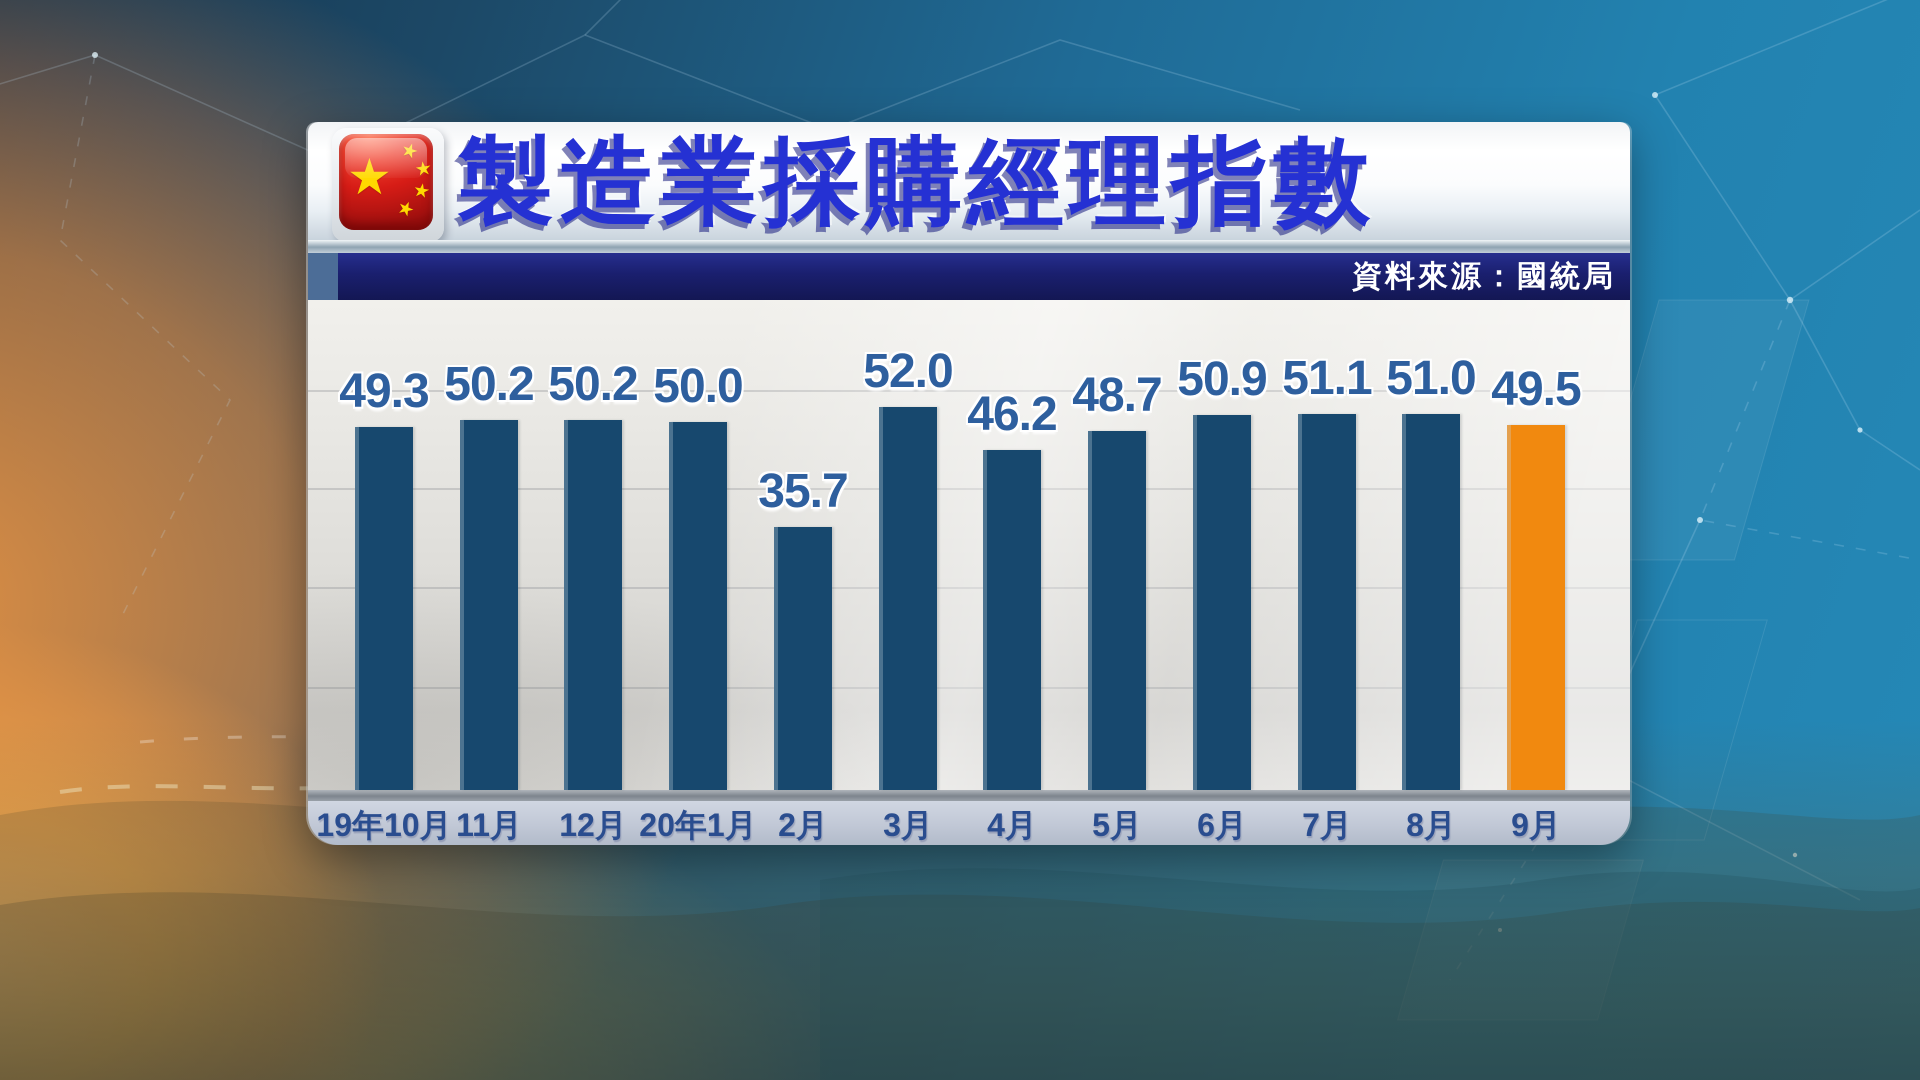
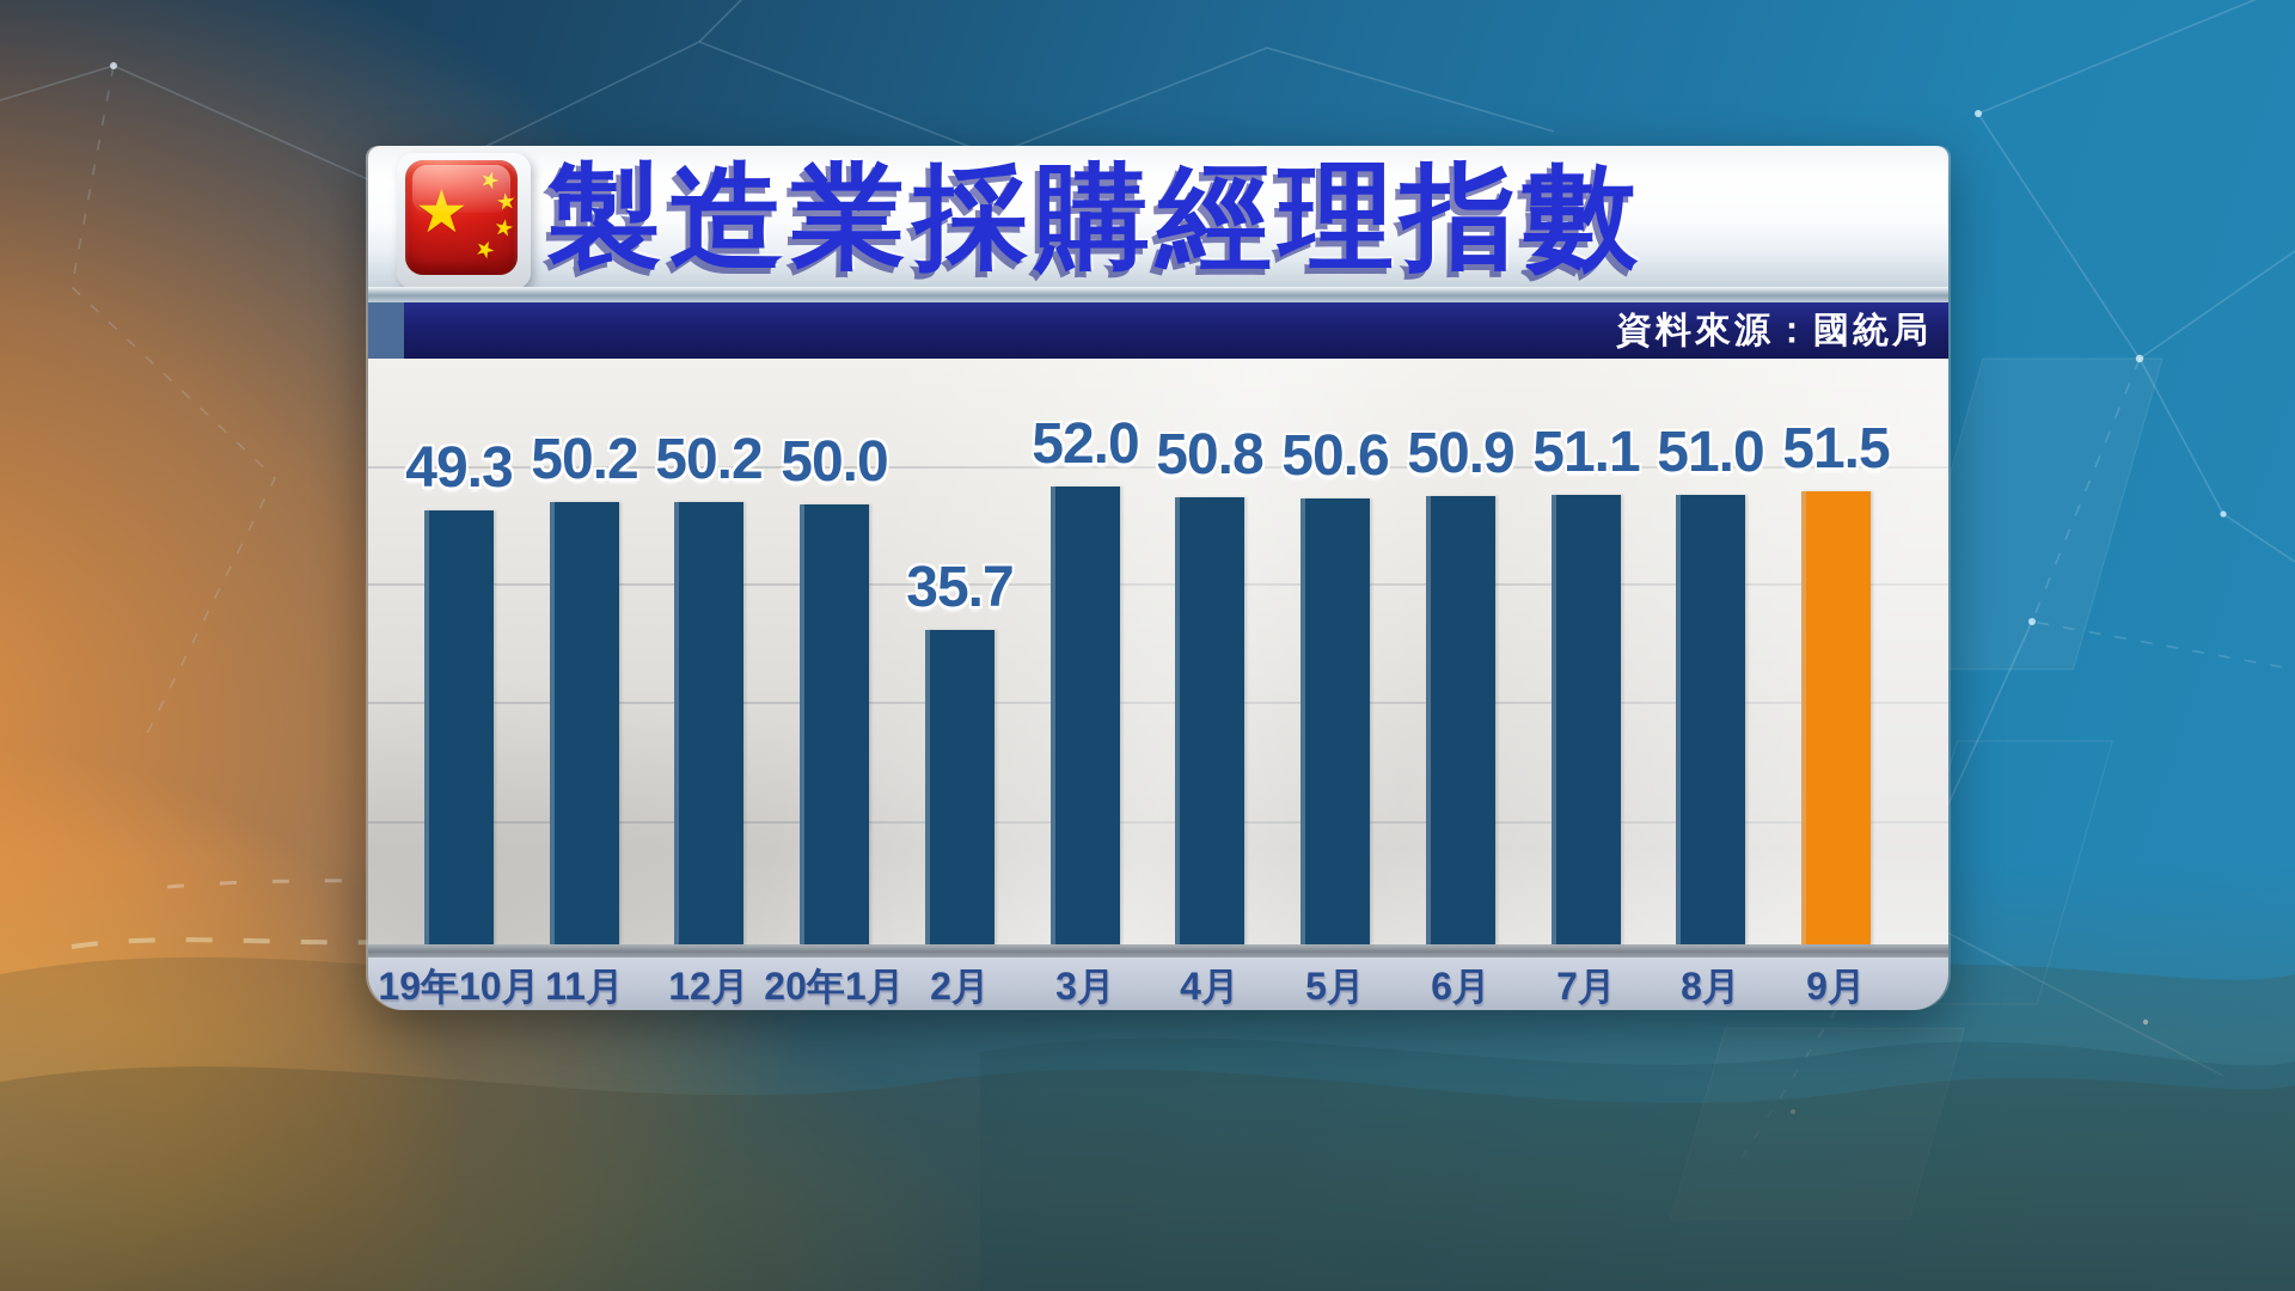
4月: 46.2 -> 50.8
5月: 48.7 -> 50.6
9月: 49.5 -> 51.5
